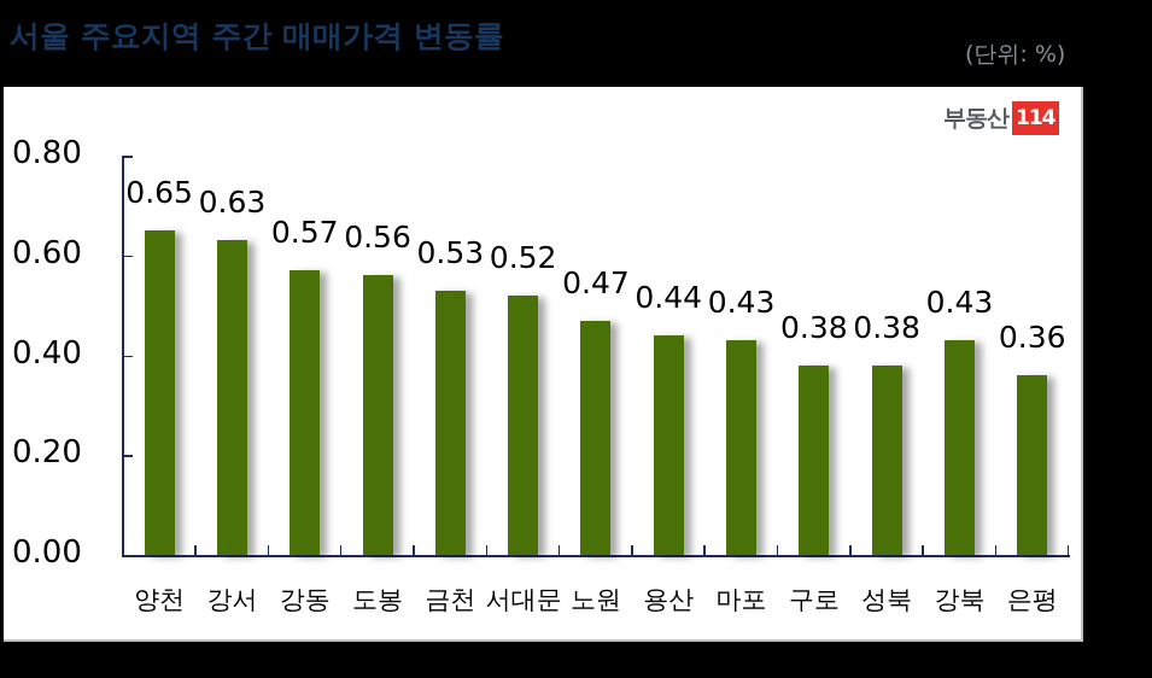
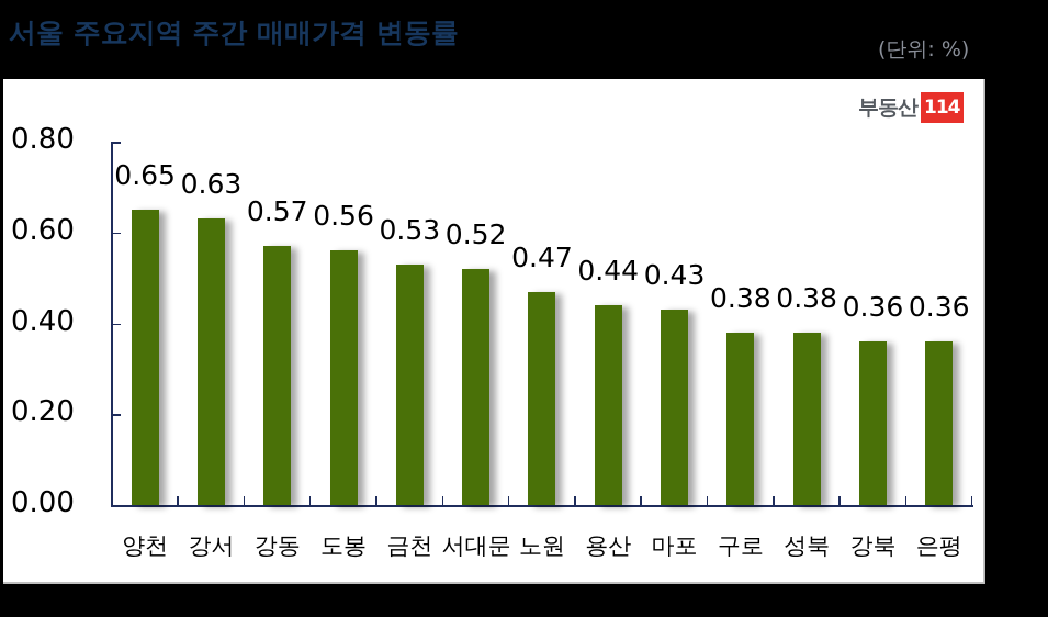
강북: 0.43 -> 0.36
